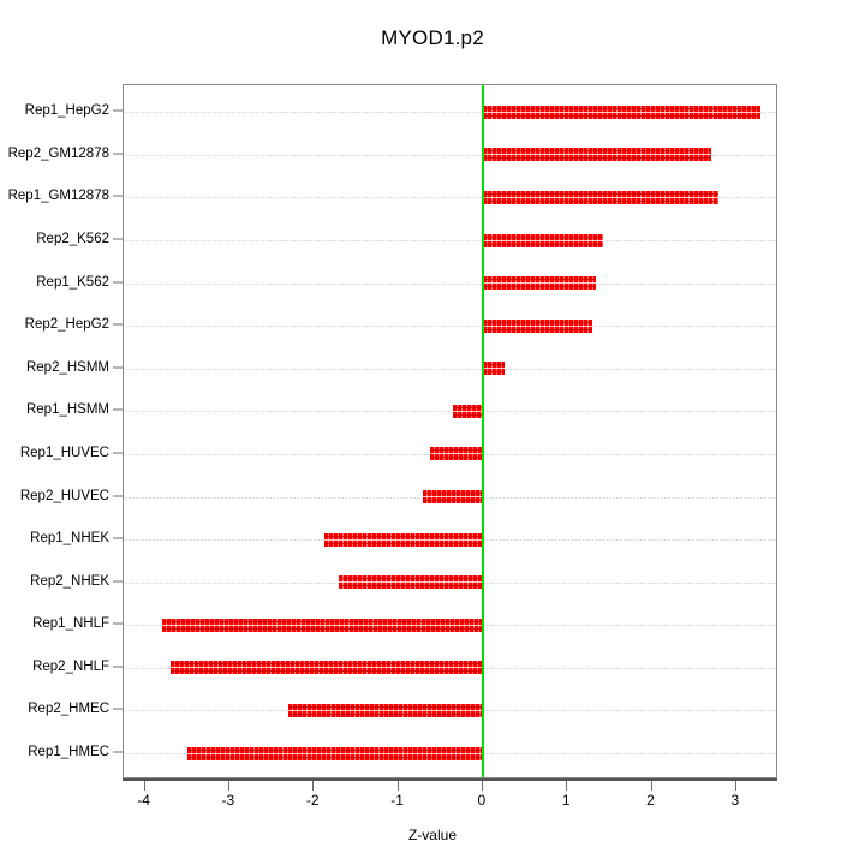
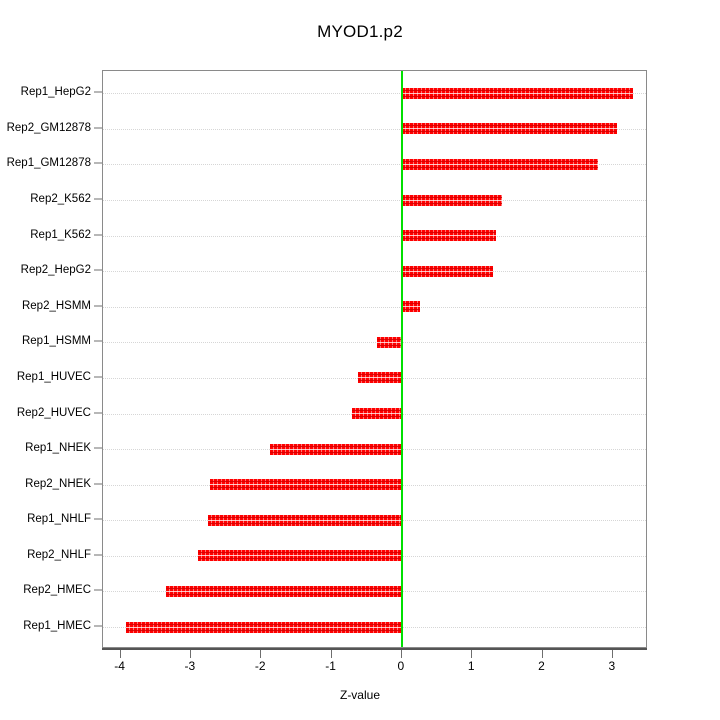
Rep2_GM12878: 2.7 -> 3.1
Rep2_NHEK: -1.7 -> -2.7
Rep1_NHLF: -3.8 -> -2.8
Rep2_NHLF: -3.7 -> -2.9
Rep2_HMEC: -2.3 -> -3.4
Rep1_HMEC: -3.5 -> -3.9
